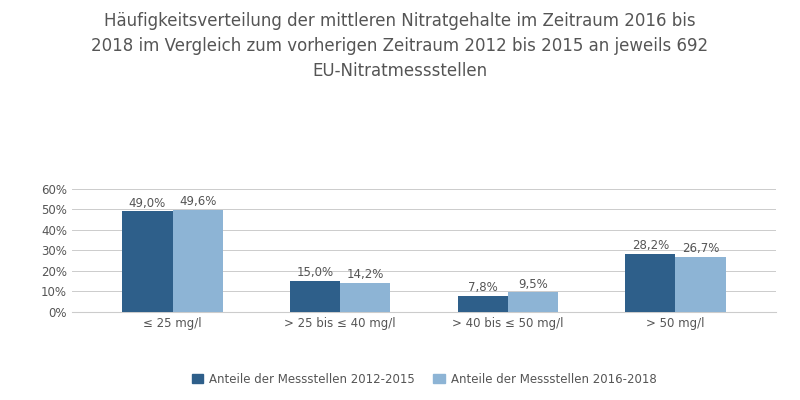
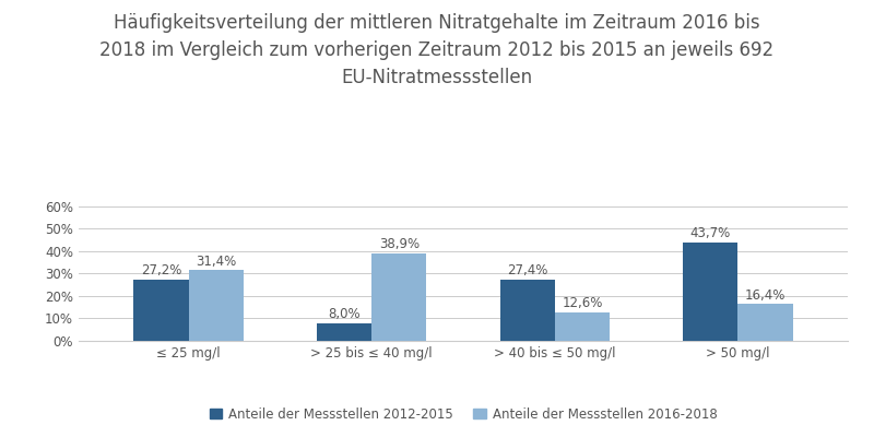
Anteile der Messstellen 2012-2015/≤ 25 mg/l: 49,0% -> 27,2%
Anteile der Messstellen 2016-2018/≤ 25 mg/l: 49,6% -> 31,4%
Anteile der Messstellen 2012-2015/> 25 bis ≤ 40 mg/l: 15,0% -> 8,0%
Anteile der Messstellen 2016-2018/> 25 bis ≤ 40 mg/l: 14,2% -> 38,9%
Anteile der Messstellen 2012-2015/> 40 bis ≤ 50 mg/l: 7,8% -> 27,4%
Anteile der Messstellen 2016-2018/> 40 bis ≤ 50 mg/l: 9,5% -> 12,6%
Anteile der Messstellen 2012-2015/> 50 mg/l: 28,2% -> 43,7%
Anteile der Messstellen 2016-2018/> 50 mg/l: 26,7% -> 16,4%
